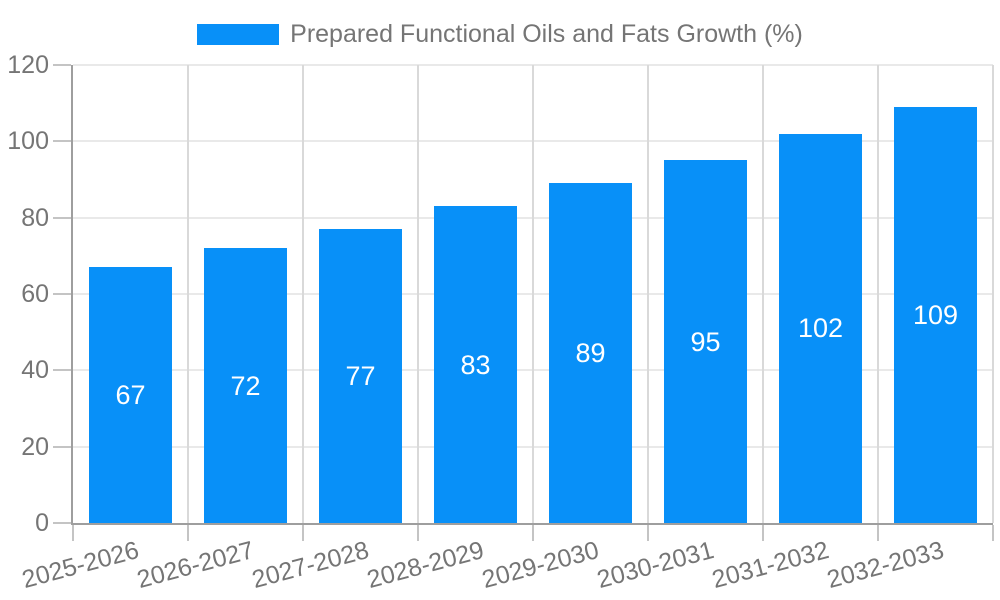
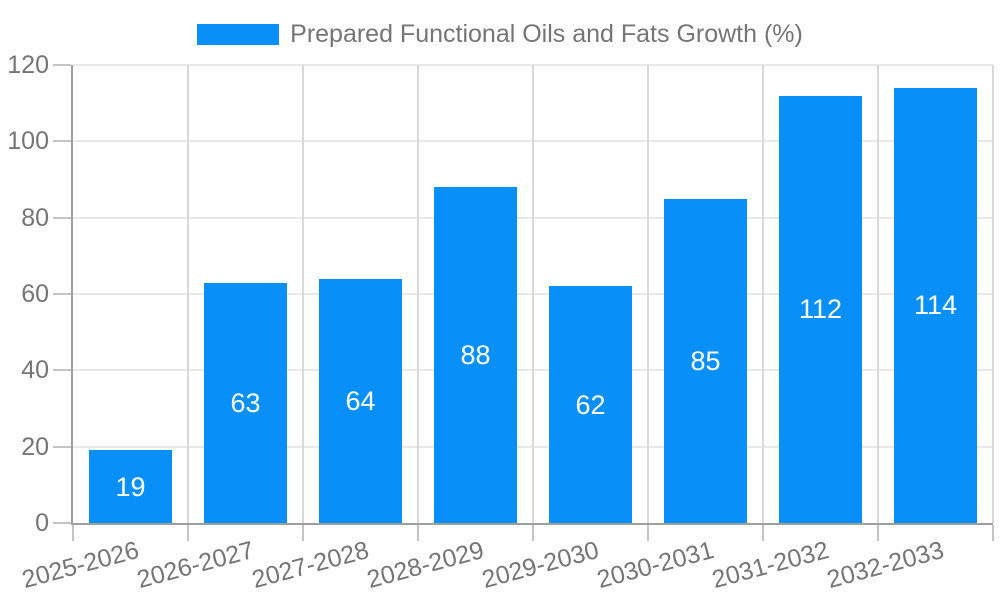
2025-2026: 67 -> 19
2026-2027: 72 -> 63
2027-2028: 77 -> 64
2028-2029: 83 -> 88
2029-2030: 89 -> 62
2030-2031: 95 -> 85
2031-2032: 102 -> 112
2032-2033: 109 -> 114
